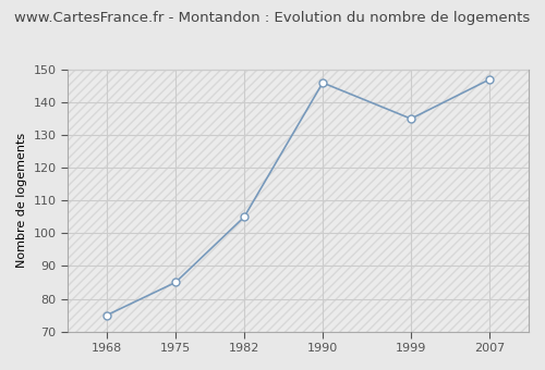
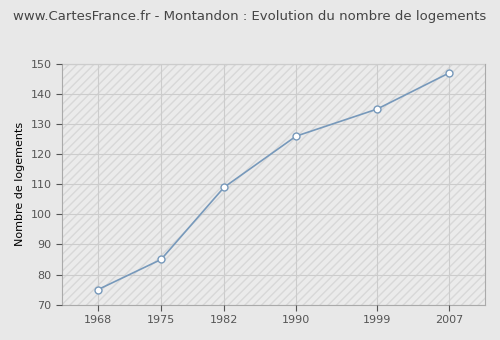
1982: 105 -> 109
1990: 146 -> 126
